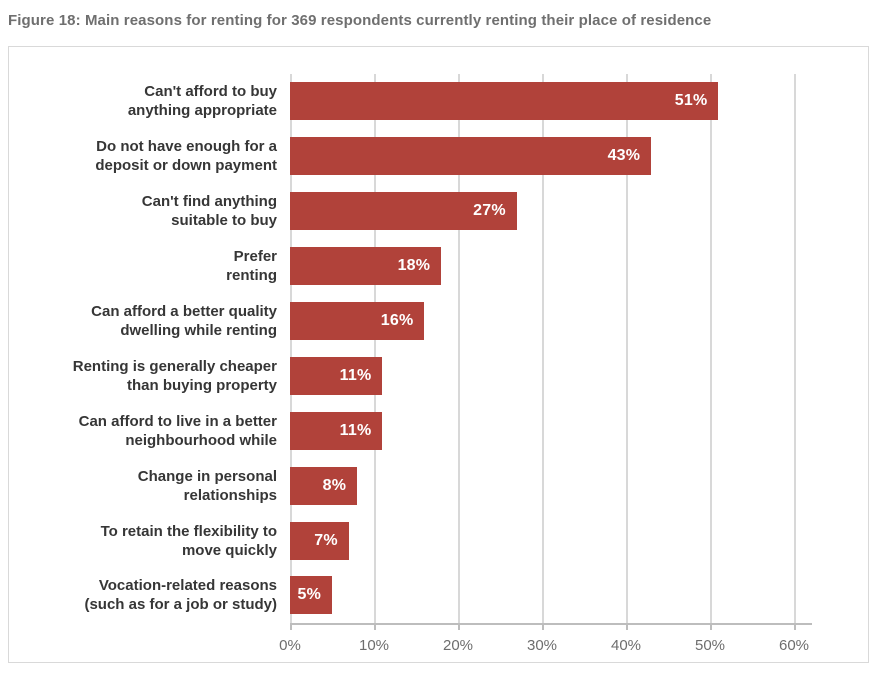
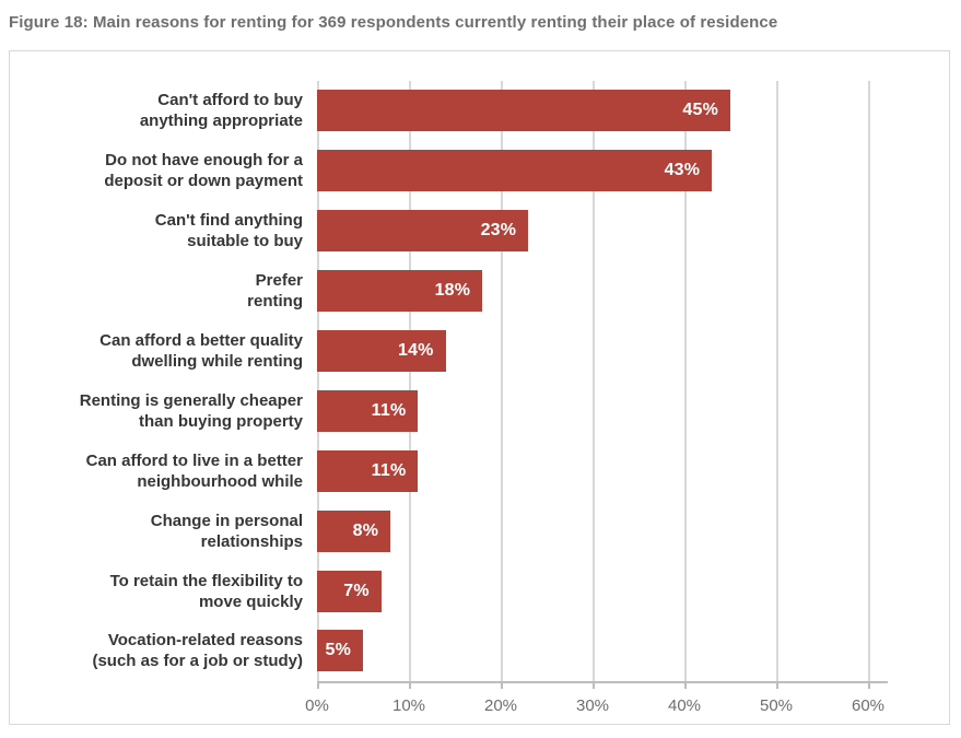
Can't afford to buy anything appropriate: 51% -> 45%
Can't find anything suitable to buy: 27% -> 23%
Can afford a better quality dwelling while renting: 16% -> 14%
